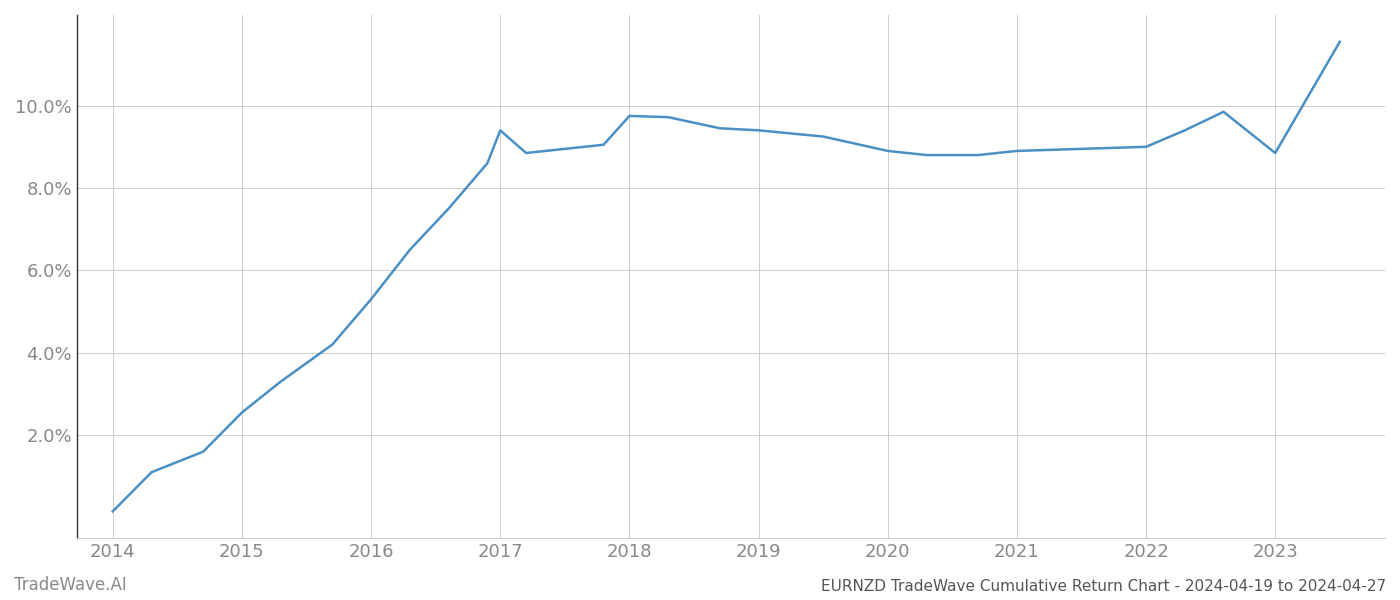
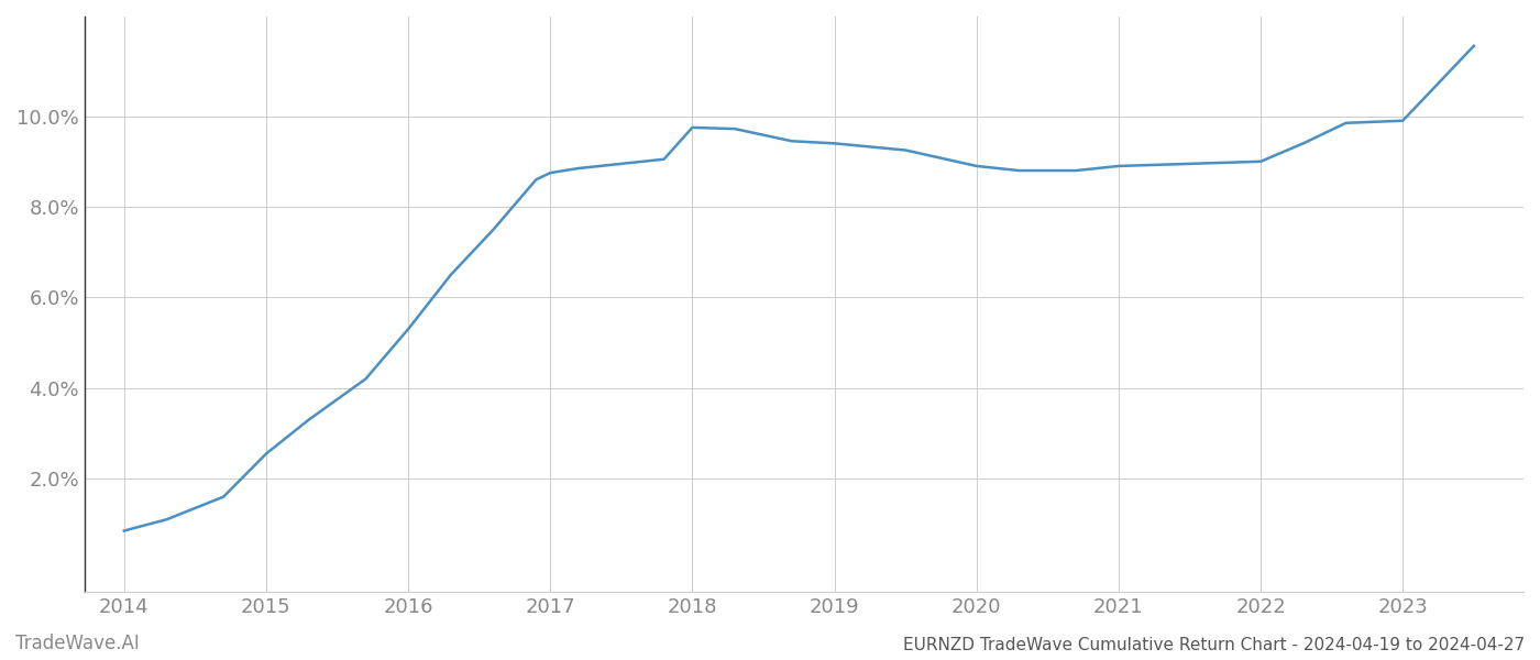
2014: 0.15% -> 0.85%
2017: 9.40% -> 8.75%
2023: 8.85% -> 9.90%
